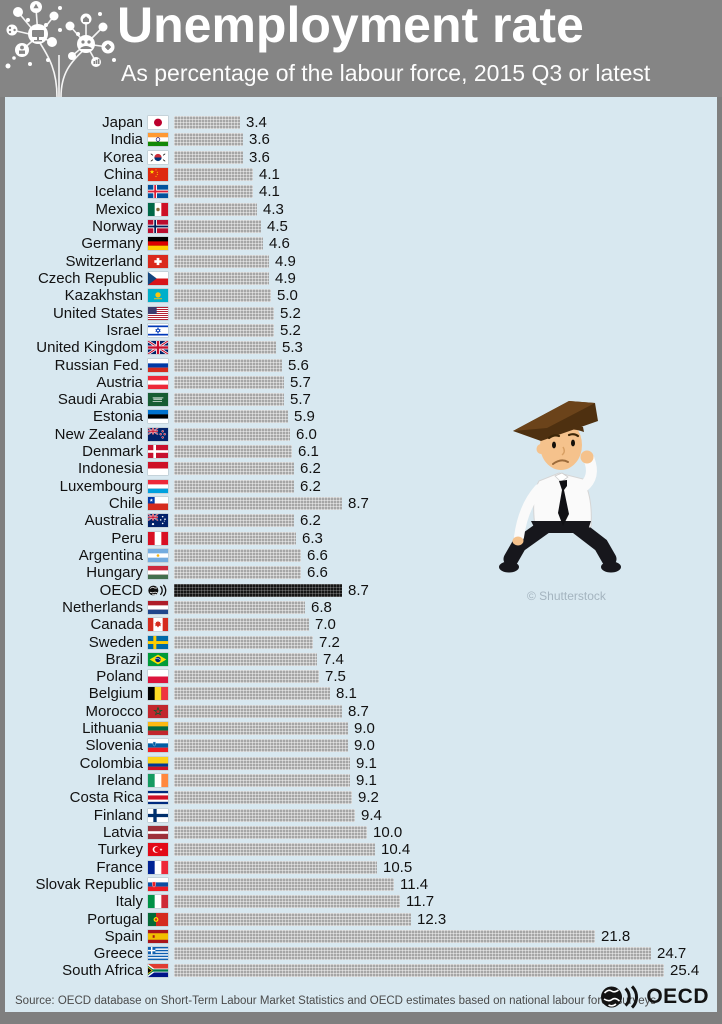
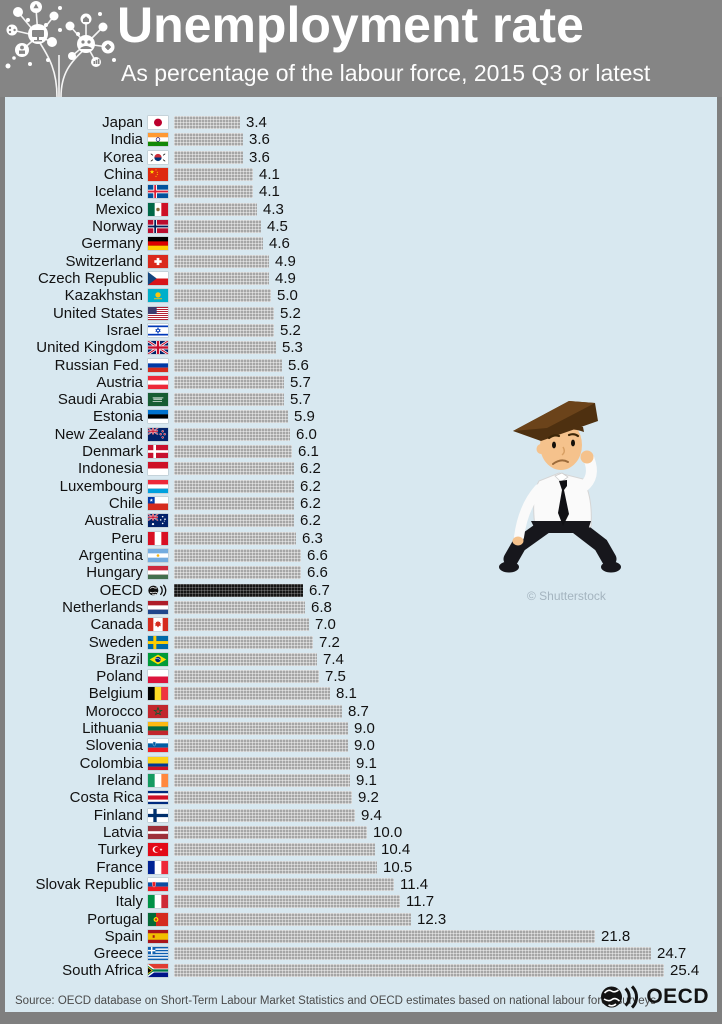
Chile: 8.7 -> 6.2
OECD: 8.7 -> 6.7
